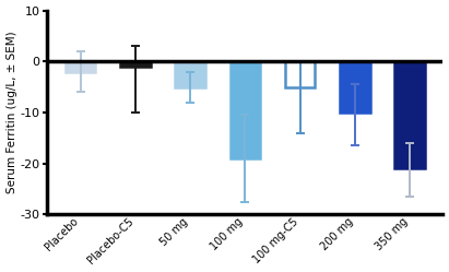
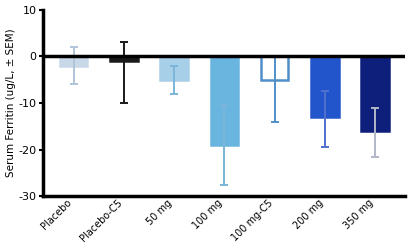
200 mg: -10 -> -13
350 mg: -21 -> -16
